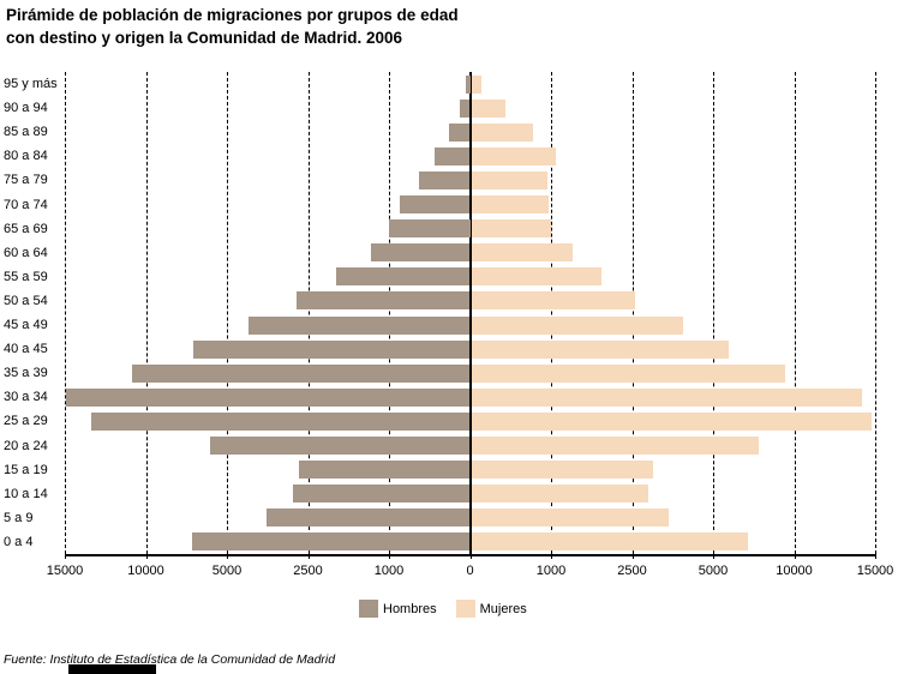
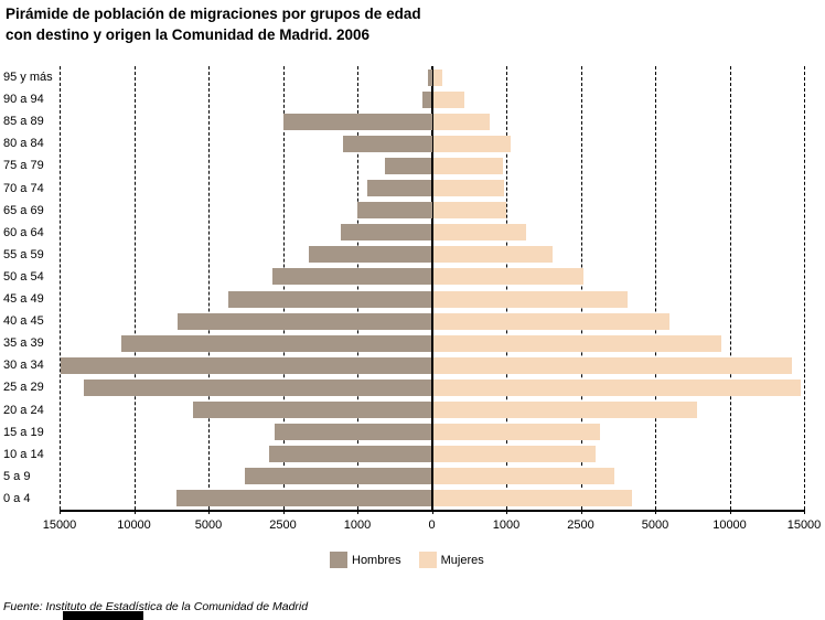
Hombres/85 a 89: 300 -> 2500
Hombres/80 a 84: 400 -> 1300
Mujeres/0 a 4: 7000 -> 4200
